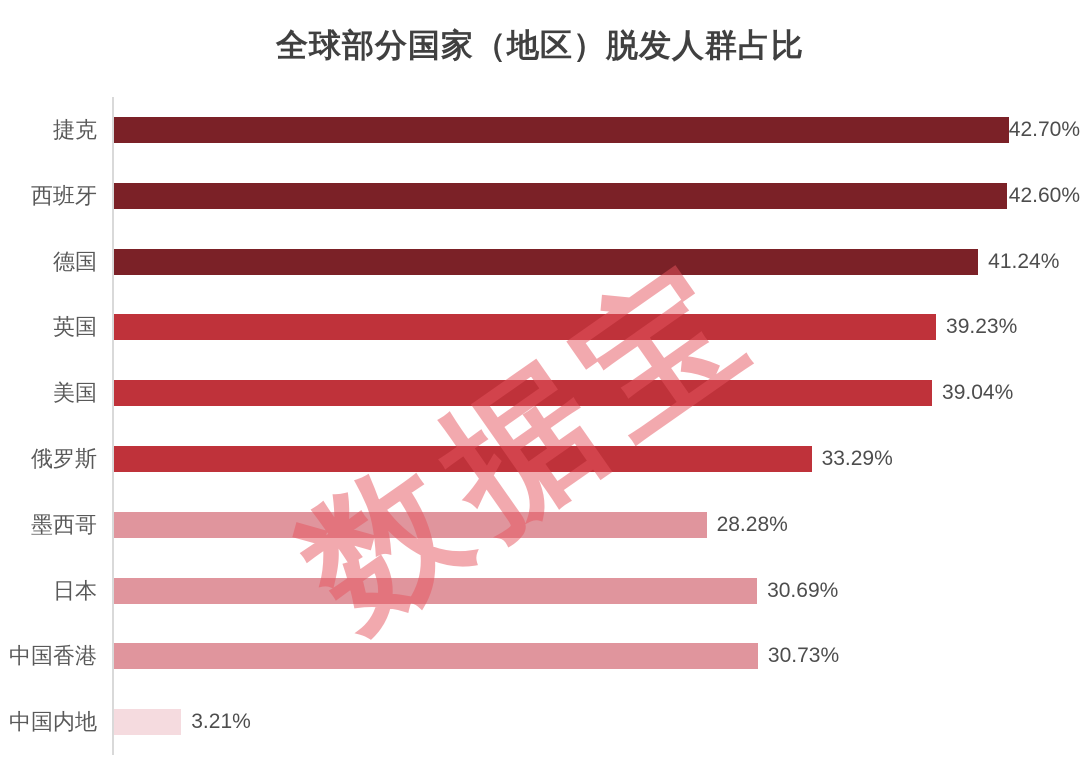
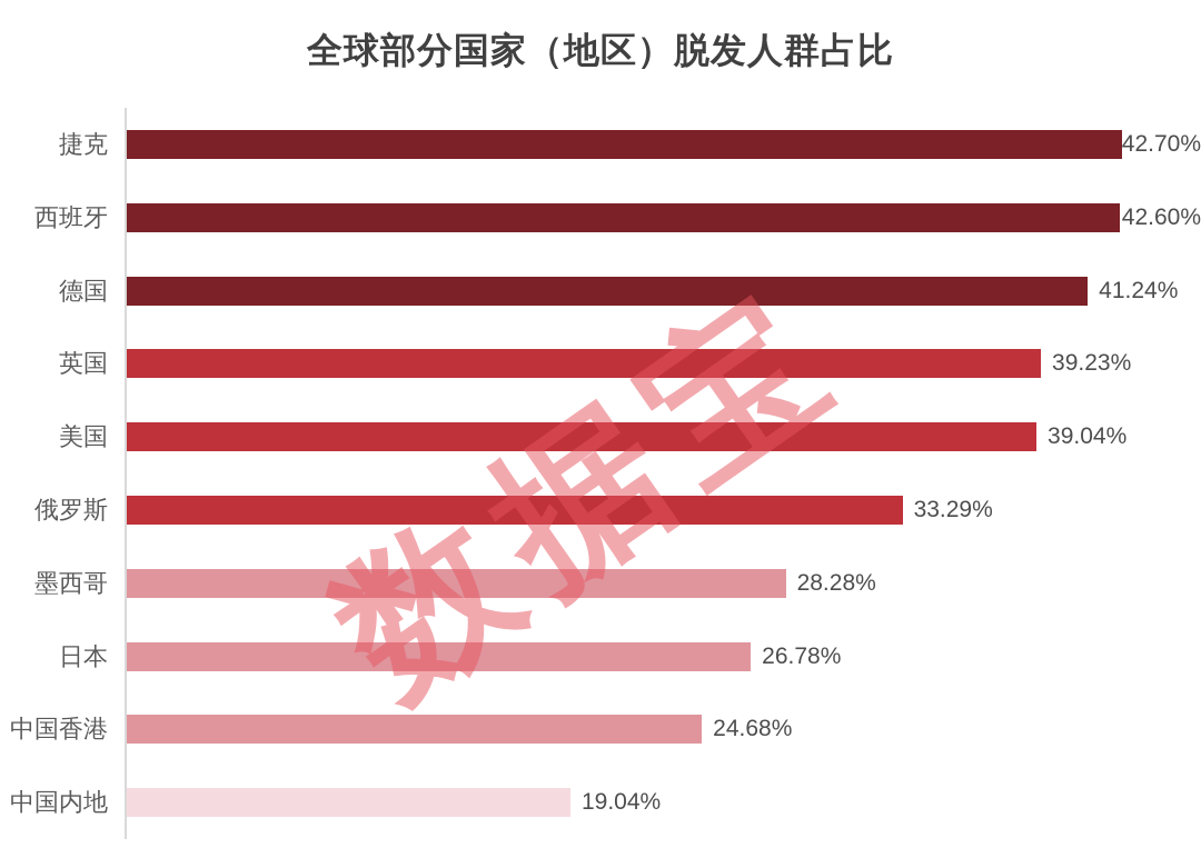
日本: 30.69% -> 26.78%
中国香港: 30.73% -> 24.68%
中国内地: 3.21% -> 19.04%
